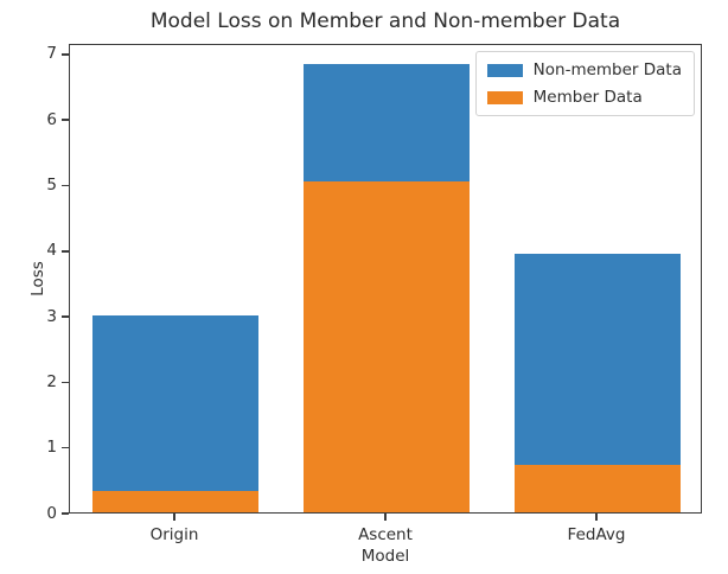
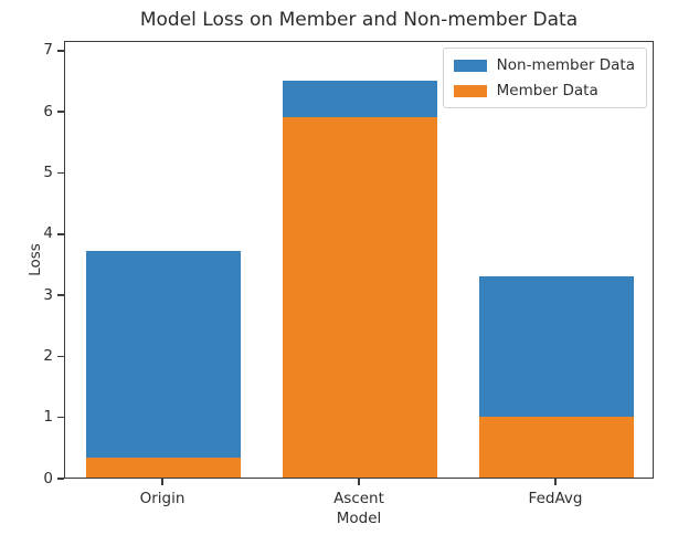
Non-member Data/Origin: 3.0 -> 3.7
Non-member Data/Ascent: 6.8 -> 6.5
Member Data/Ascent: 5.0 -> 5.9
Non-member Data/FedAvg: 4.0 -> 3.3
Member Data/FedAvg: 0.7 -> 1.0
